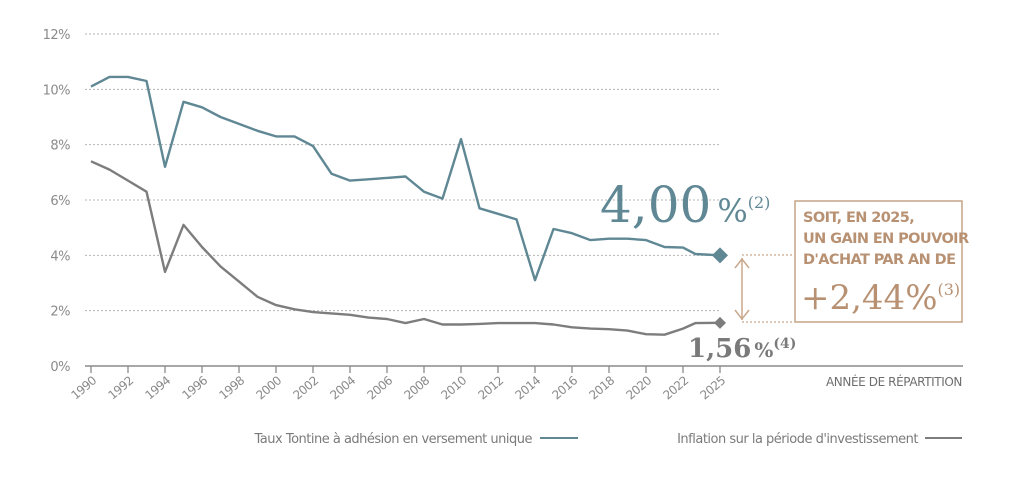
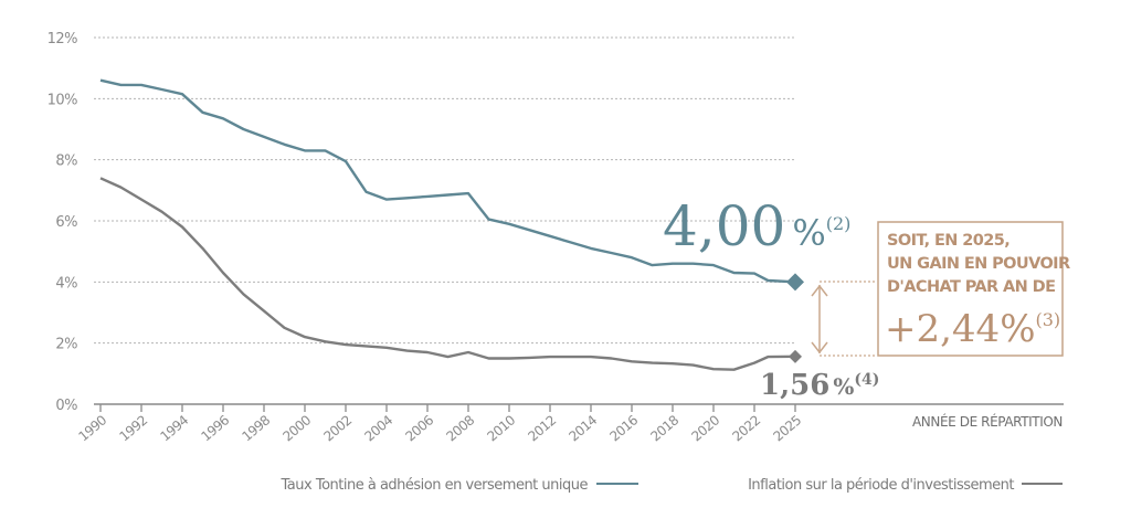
Taux Tontine à adhésion en versement unique/1990: 10.1% -> 10.6%
Taux Tontine à adhésion en versement unique/1994: 7.2% -> 10.2%
Inflation sur la période d'investissement/1994: 3.4% -> 5.8%
Taux Tontine à adhésion en versement unique/2008: 6.3% -> 6.9%
Taux Tontine à adhésion en versement unique/2010: 8.2% -> 5.9%
Taux Tontine à adhésion en versement unique/2014: 3.1% -> 5.1%
